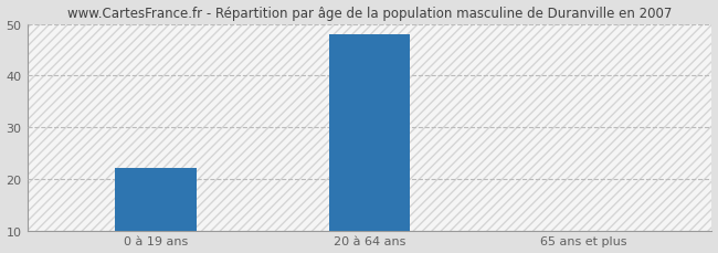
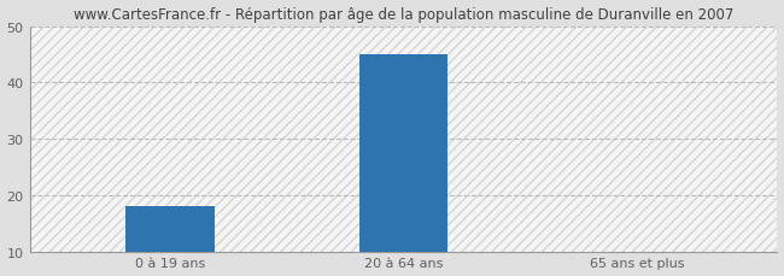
0 à 19 ans: 22 -> 18
20 à 64 ans: 48 -> 45
